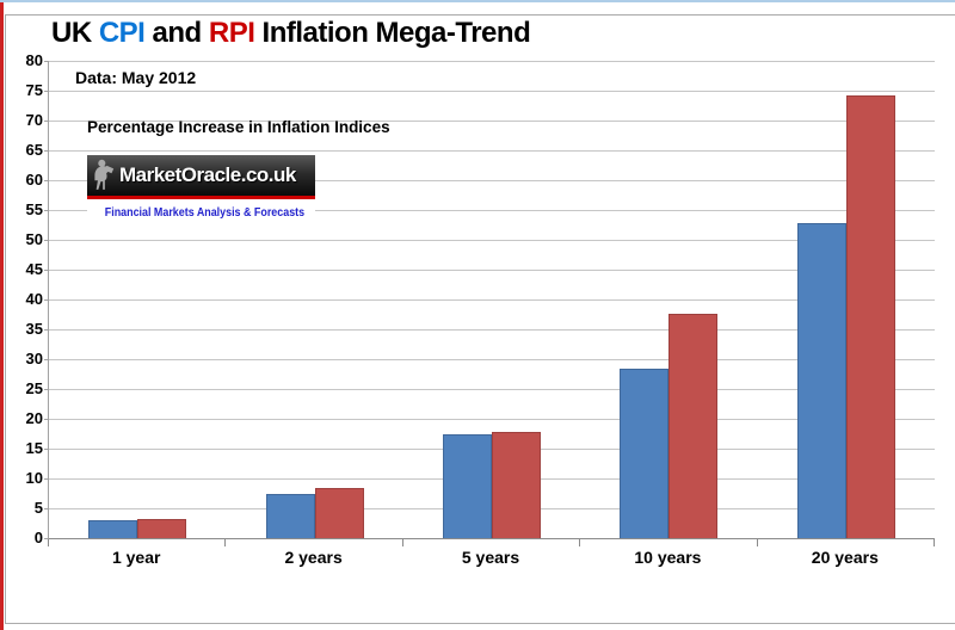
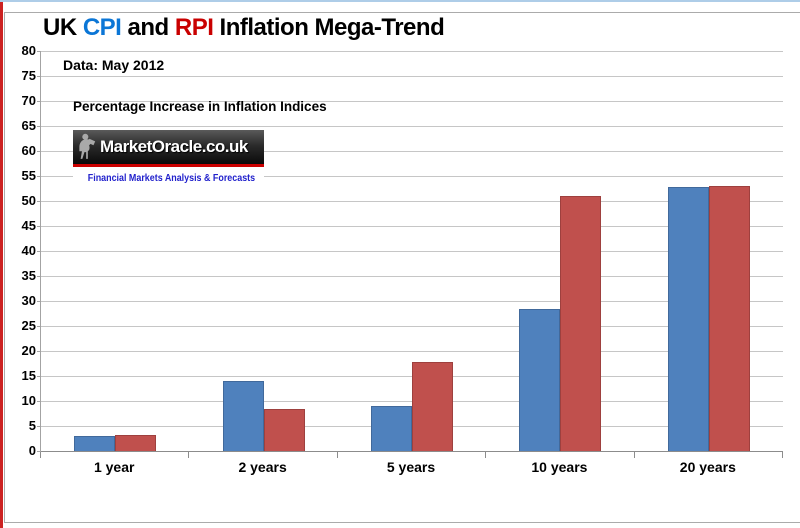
CPI/2 years: 8 -> 14
CPI/5 years: 17 -> 9
RPI/10 years: 38 -> 51
RPI/20 years: 74 -> 53
